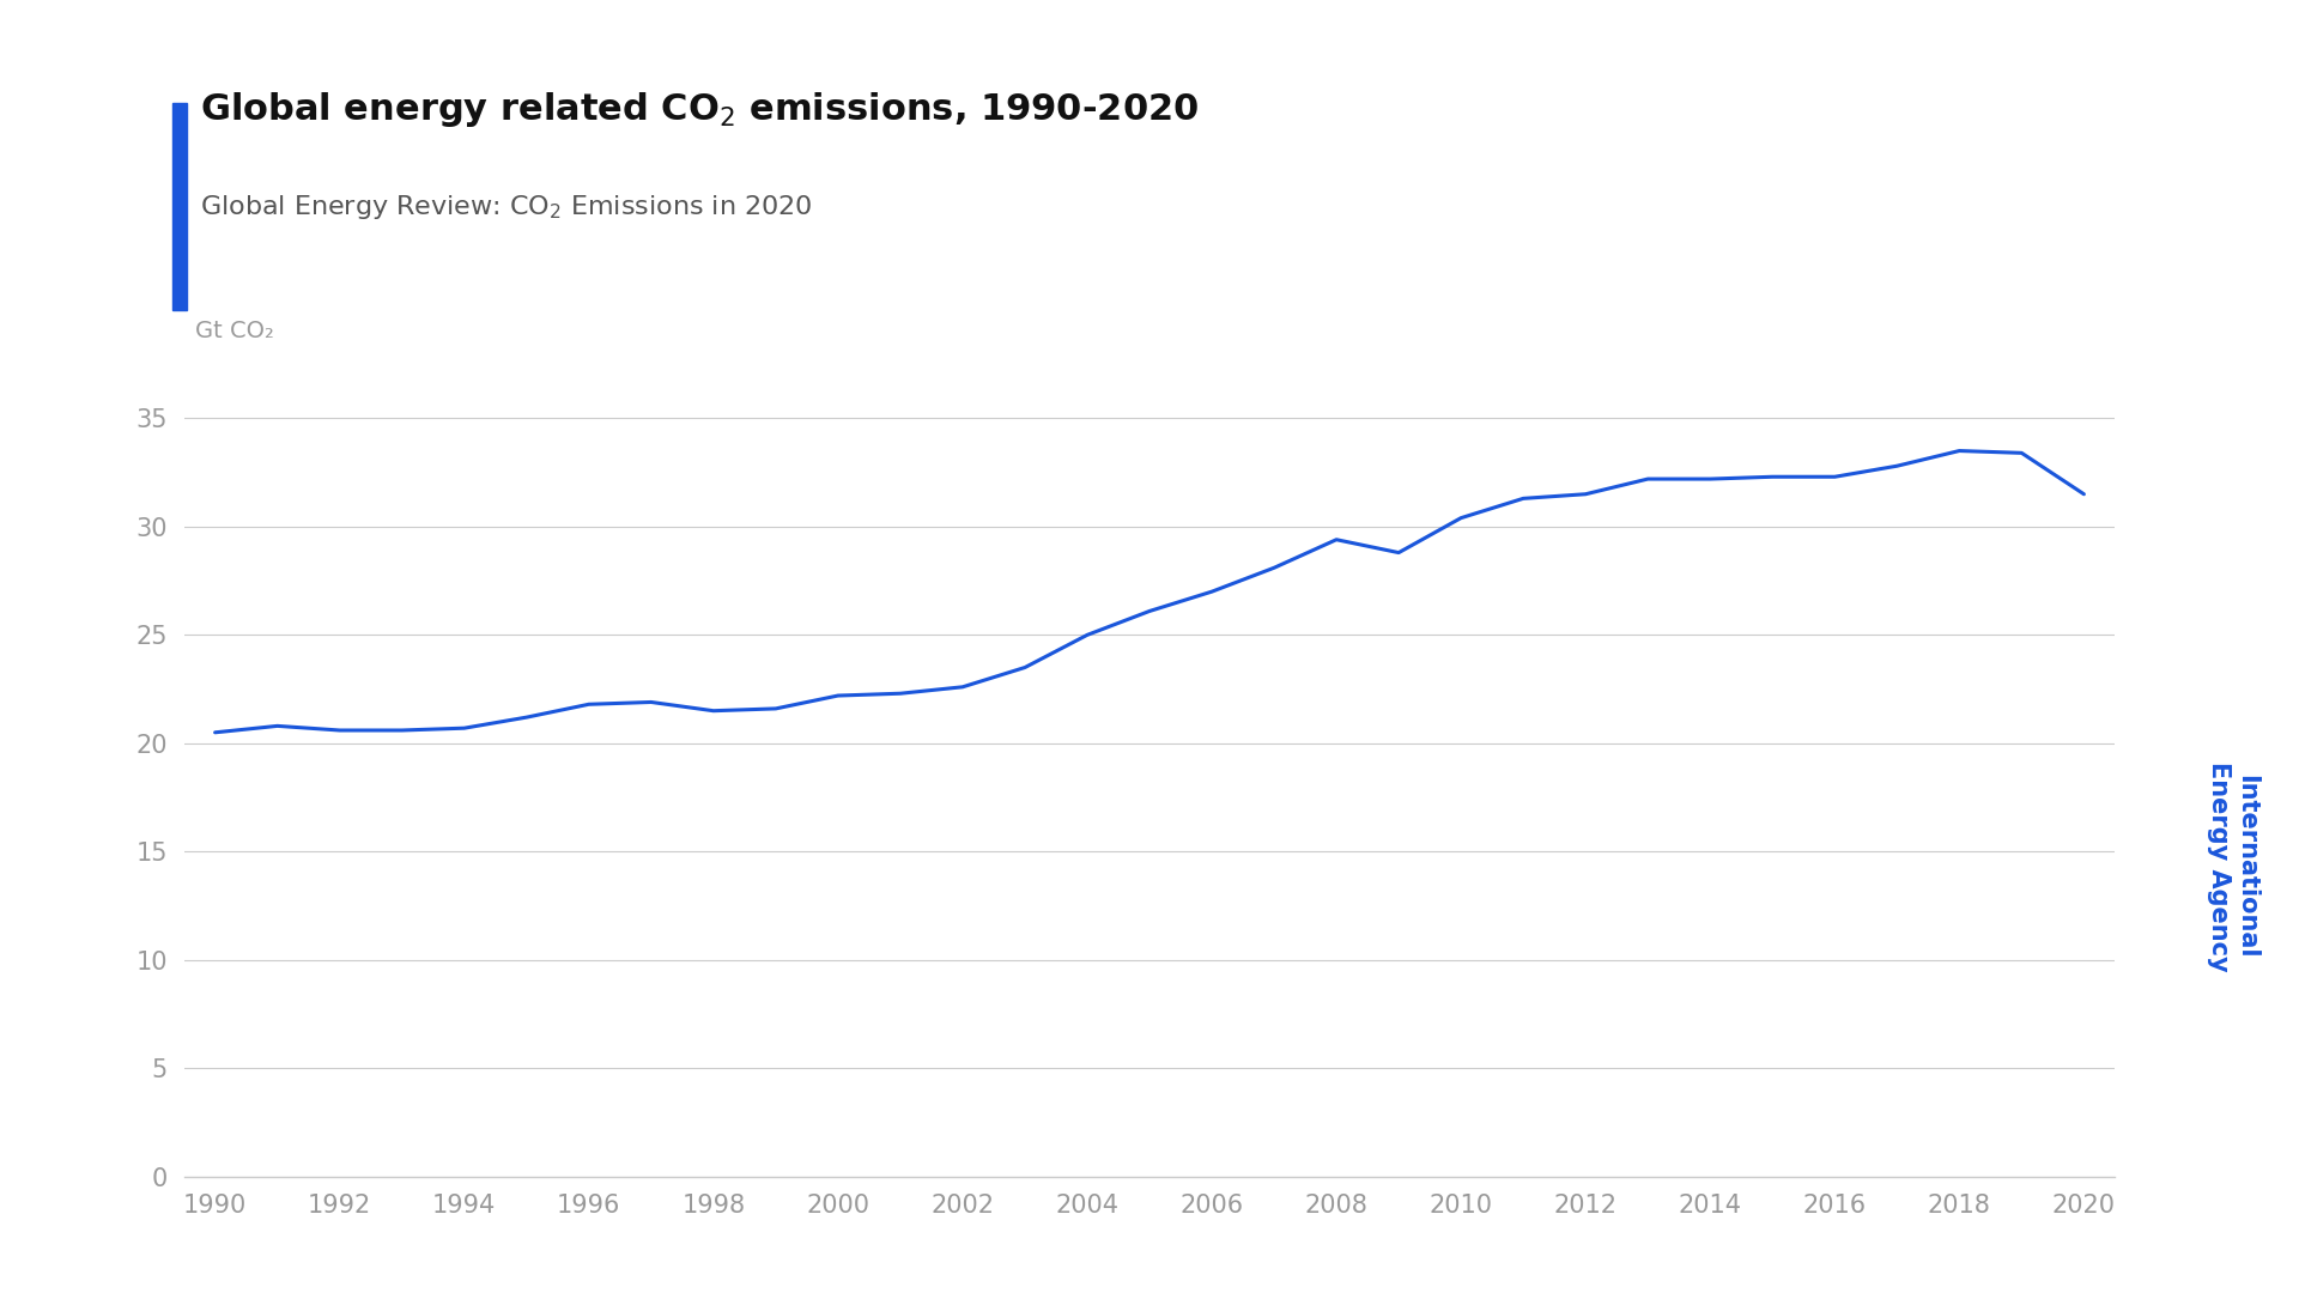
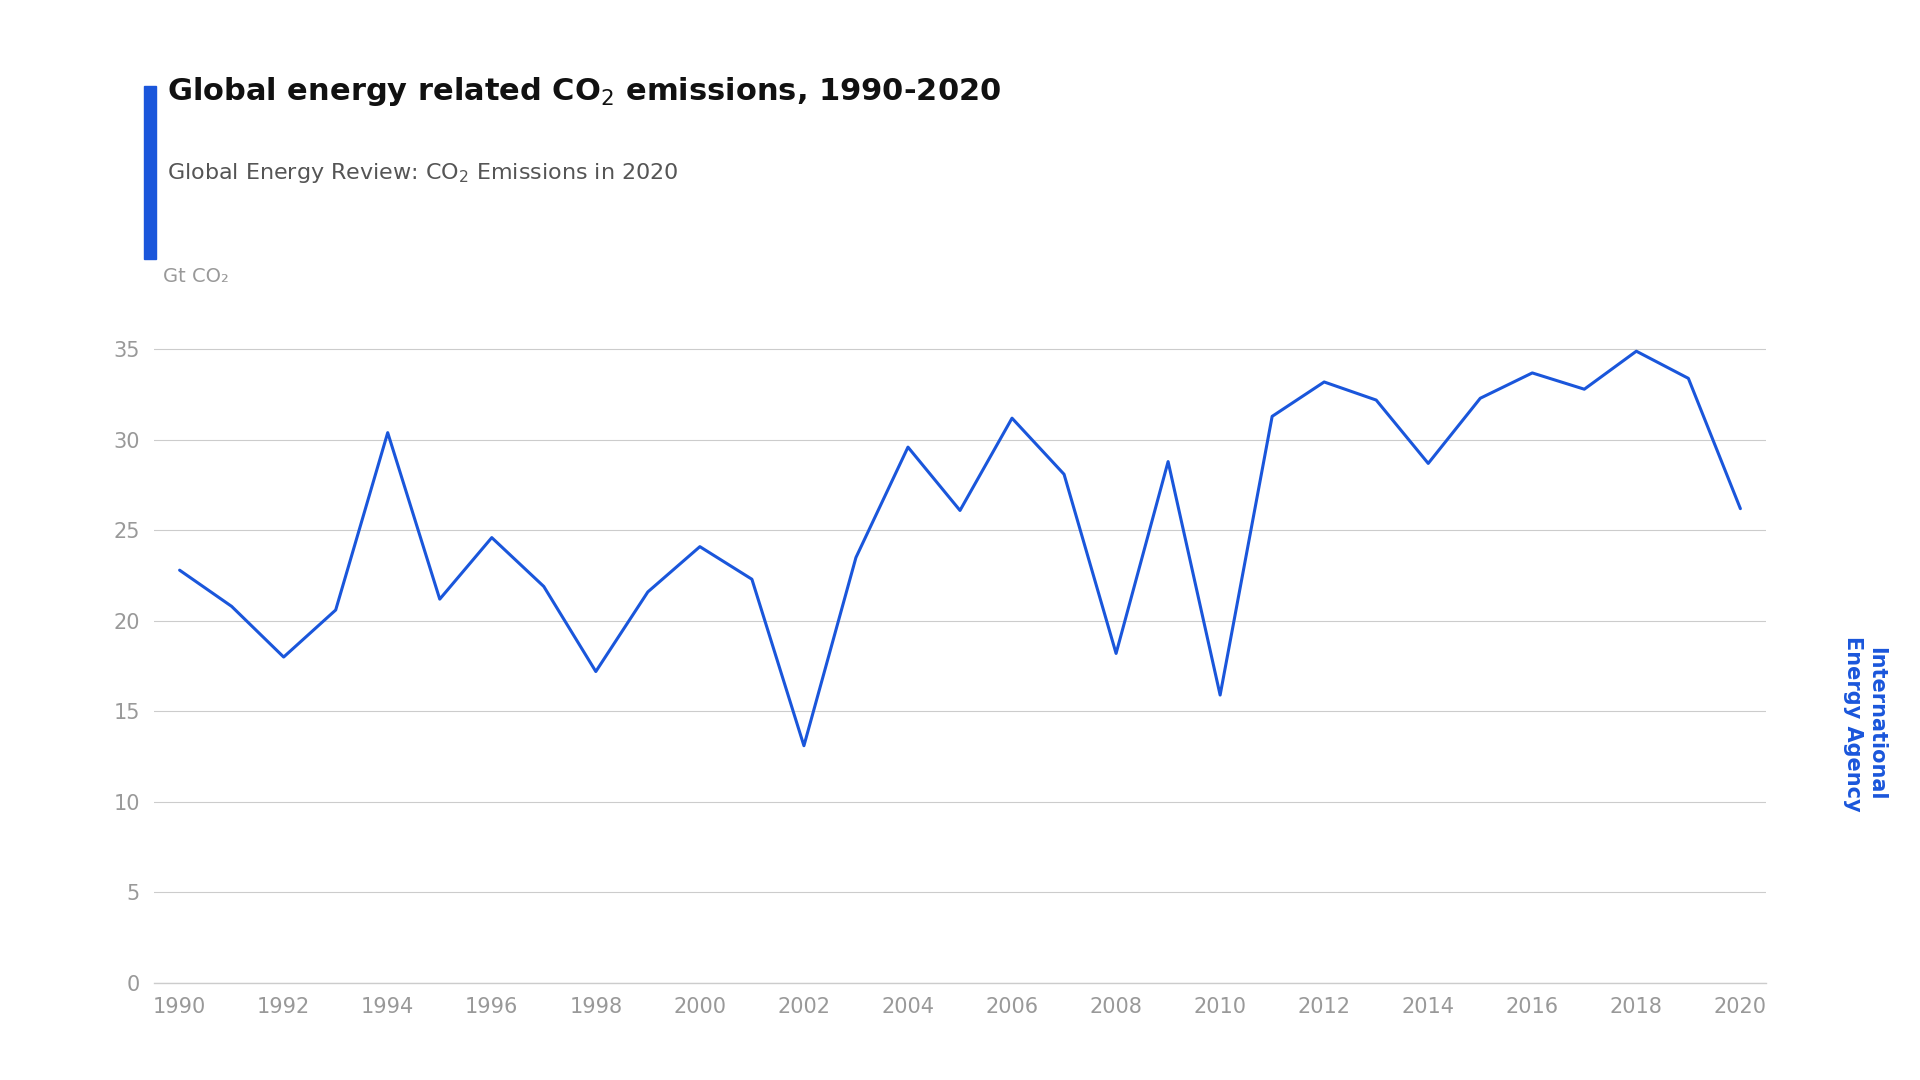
1990: 20.5 -> 22.8
1992: 20.6 -> 18.0
1994: 20.7 -> 30.4
1996: 21.8 -> 24.6
1998: 21.5 -> 17.2
2000: 22.2 -> 24.1
2002: 22.6 -> 13.1
2004: 25.0 -> 29.6
2006: 27.0 -> 31.2
2008: 29.4 -> 18.2
2010: 30.4 -> 15.9
2012: 31.5 -> 33.2
2014: 32.2 -> 28.7
2016: 32.3 -> 33.7
2018: 33.5 -> 34.9
2020: 31.5 -> 26.2
